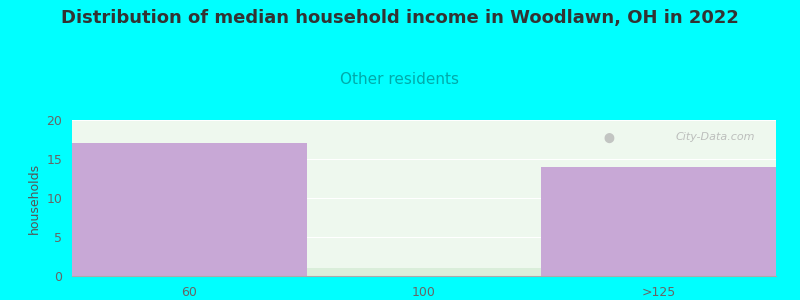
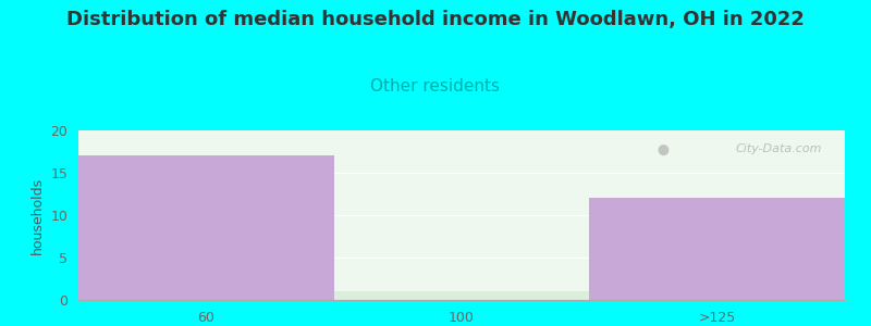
>125: 14 -> 12
